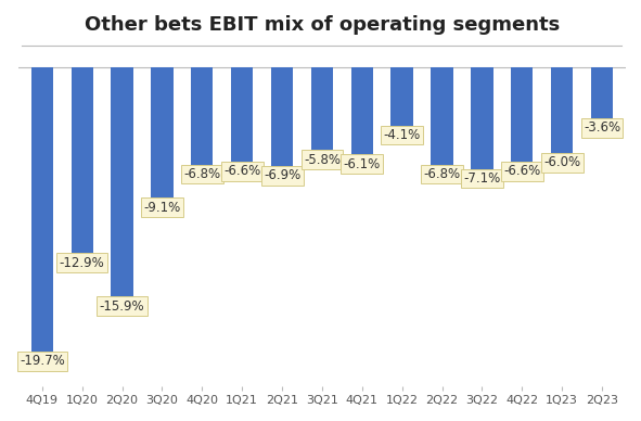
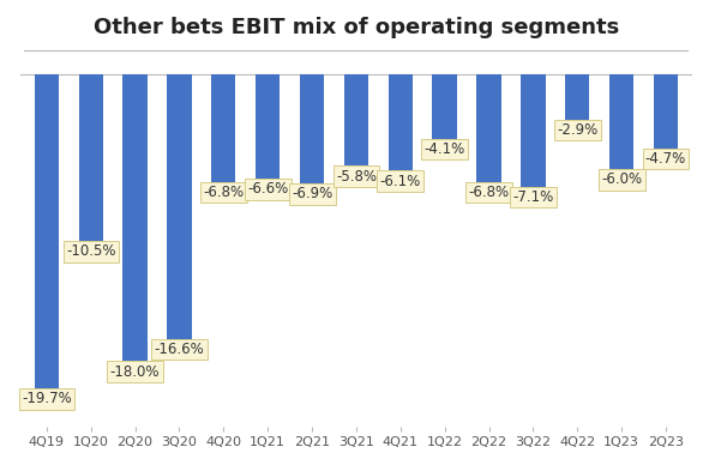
1Q20: -12.9% -> -10.5%
2Q20: -15.9% -> -18.0%
3Q20: -9.1% -> -16.6%
4Q22: -6.6% -> -2.9%
2Q23: -3.6% -> -4.7%
